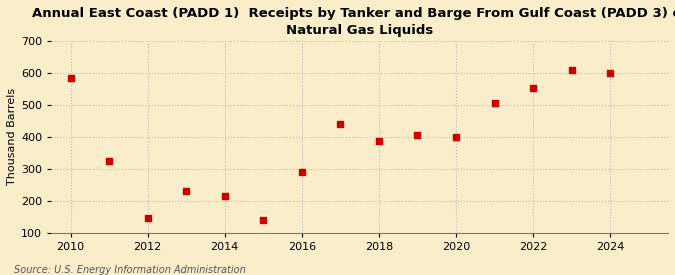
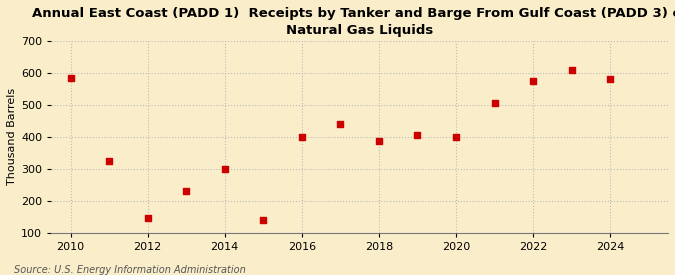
2014: 215 -> 300
2016: 290 -> 400
2022: 553 -> 575
2024: 600 -> 580
